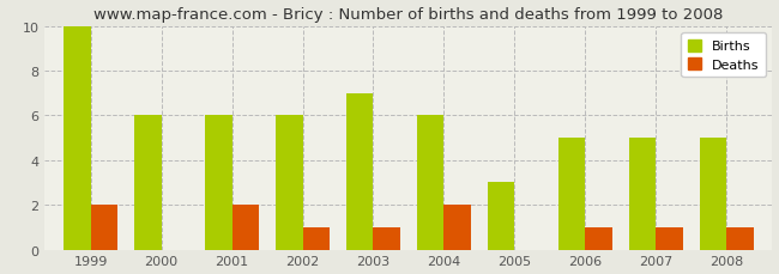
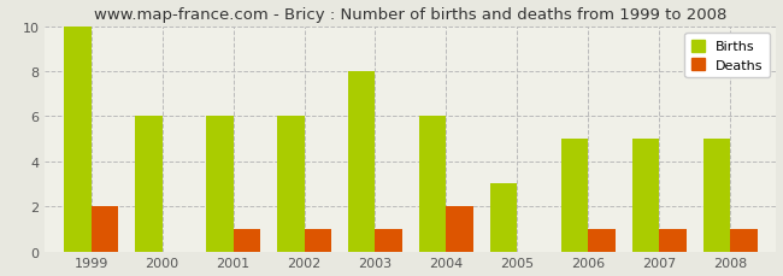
Deaths/2001: 2 -> 1
Births/2003: 7 -> 8
